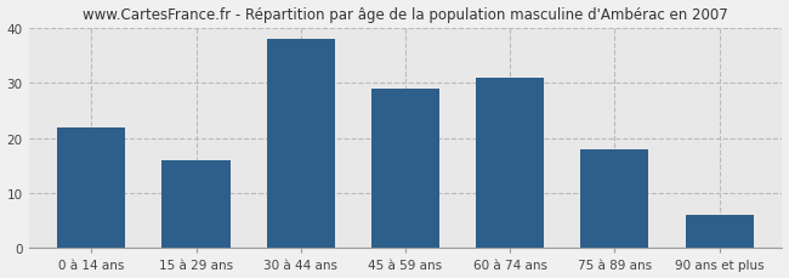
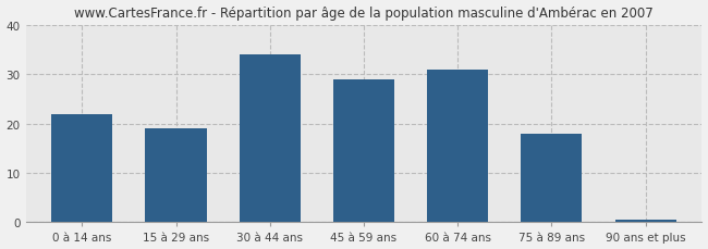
15 à 29 ans: 16.0 -> 19.0
30 à 44 ans: 38.0 -> 34.0
90 ans et plus: 6.0 -> 0.5
